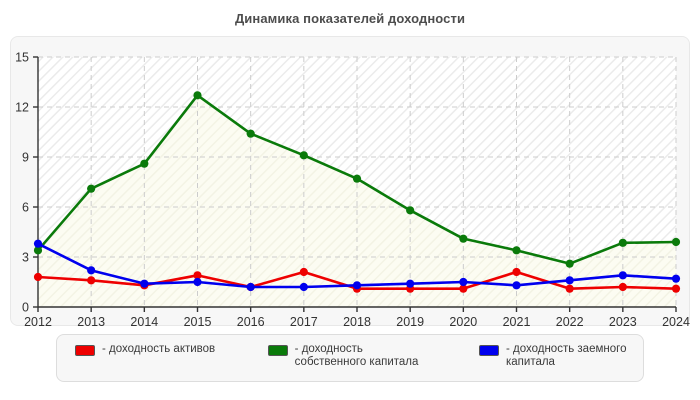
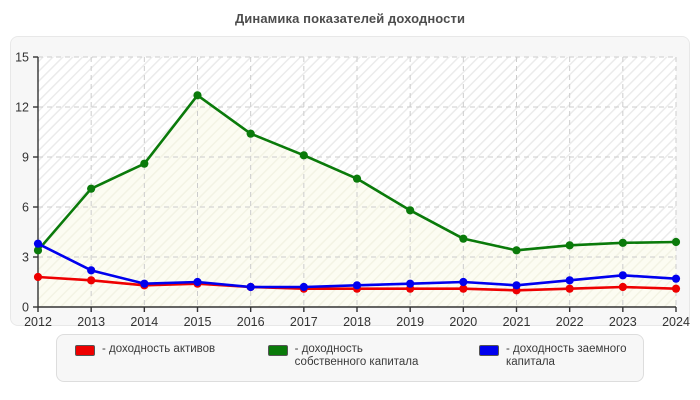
- доходность активов/2015: 1.9 -> 1.4
- доходность активов/2017: 2.1 -> 1.1
- доходность активов/2021: 2.1 -> 1.0
- доходность собственного капитала/2022: 2.6 -> 3.7
